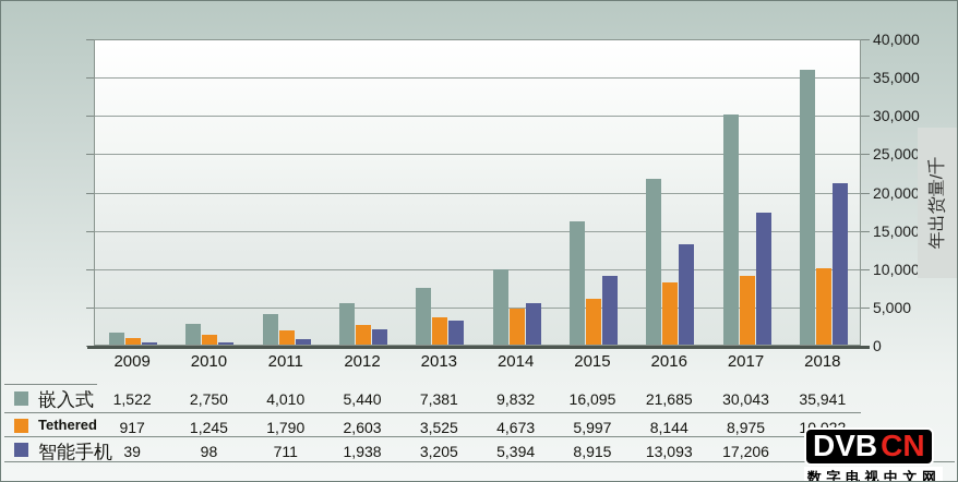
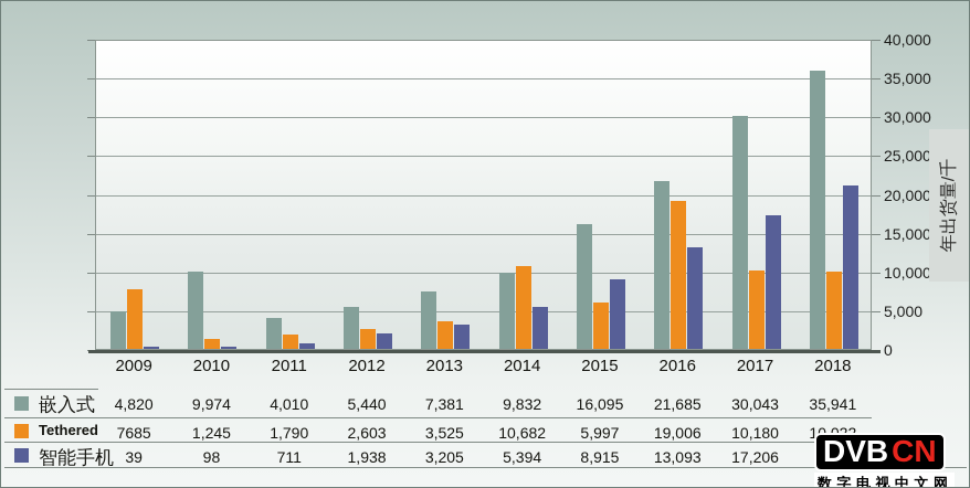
嵌入式/2009: 1,522 -> 4,820
Tethered/2009: 917 -> 7685
嵌入式/2010: 2,750 -> 9,974
Tethered/2014: 4,673 -> 10,682
Tethered/2016: 8,144 -> 19,006
Tethered/2017: 8,975 -> 10,180
